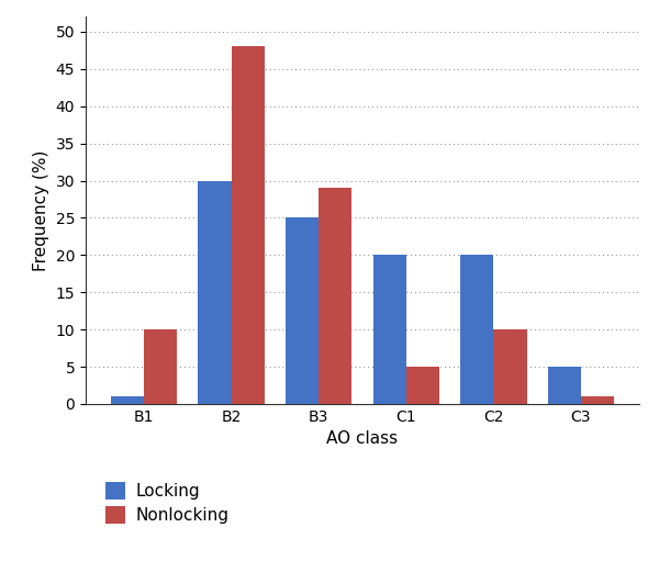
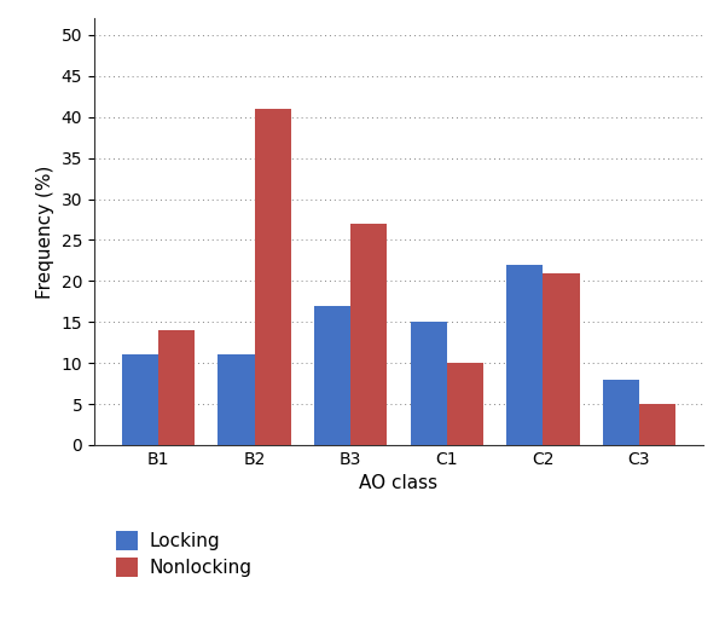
Locking/B1: 1 -> 11
Nonlocking/B1: 10 -> 14
Locking/B2: 30 -> 11
Nonlocking/B2: 48 -> 41
Locking/B3: 25 -> 17
Nonlocking/B3: 29 -> 27
Locking/C1: 20 -> 15
Nonlocking/C1: 5 -> 10
Locking/C2: 20 -> 22
Nonlocking/C2: 10 -> 21
Locking/C3: 5 -> 8
Nonlocking/C3: 1 -> 5
